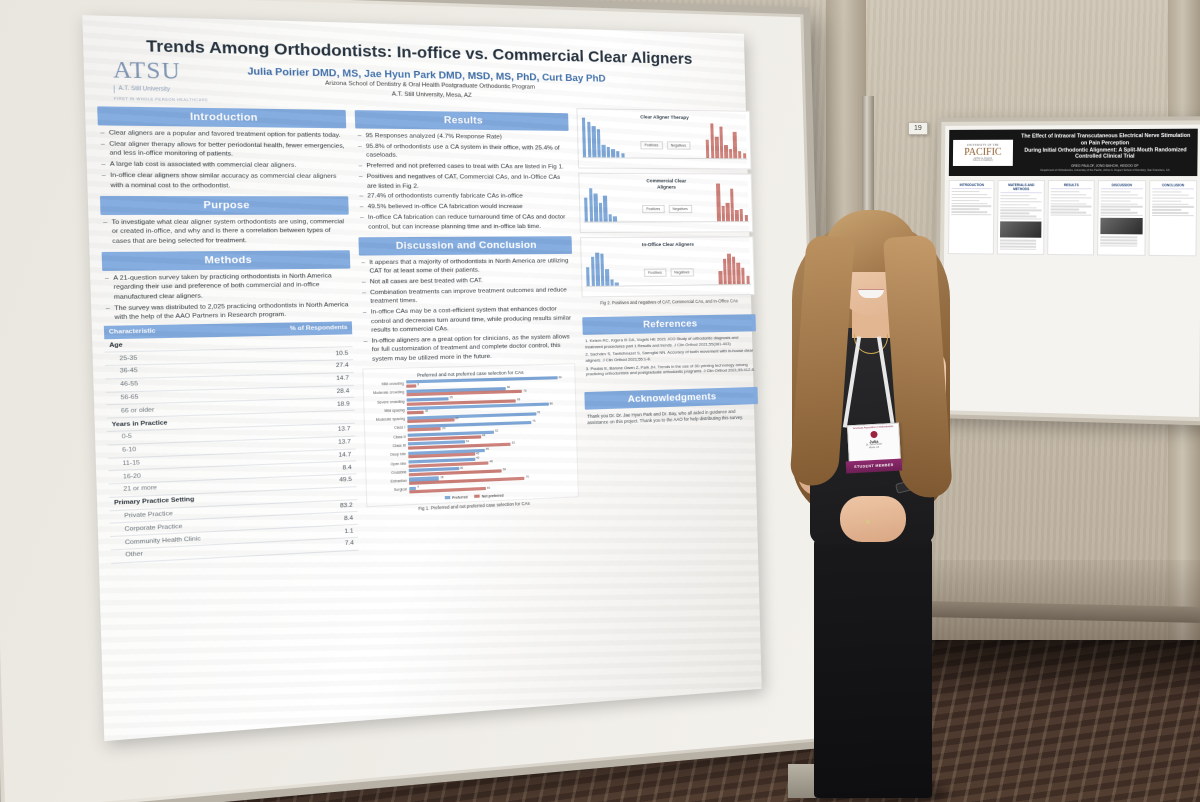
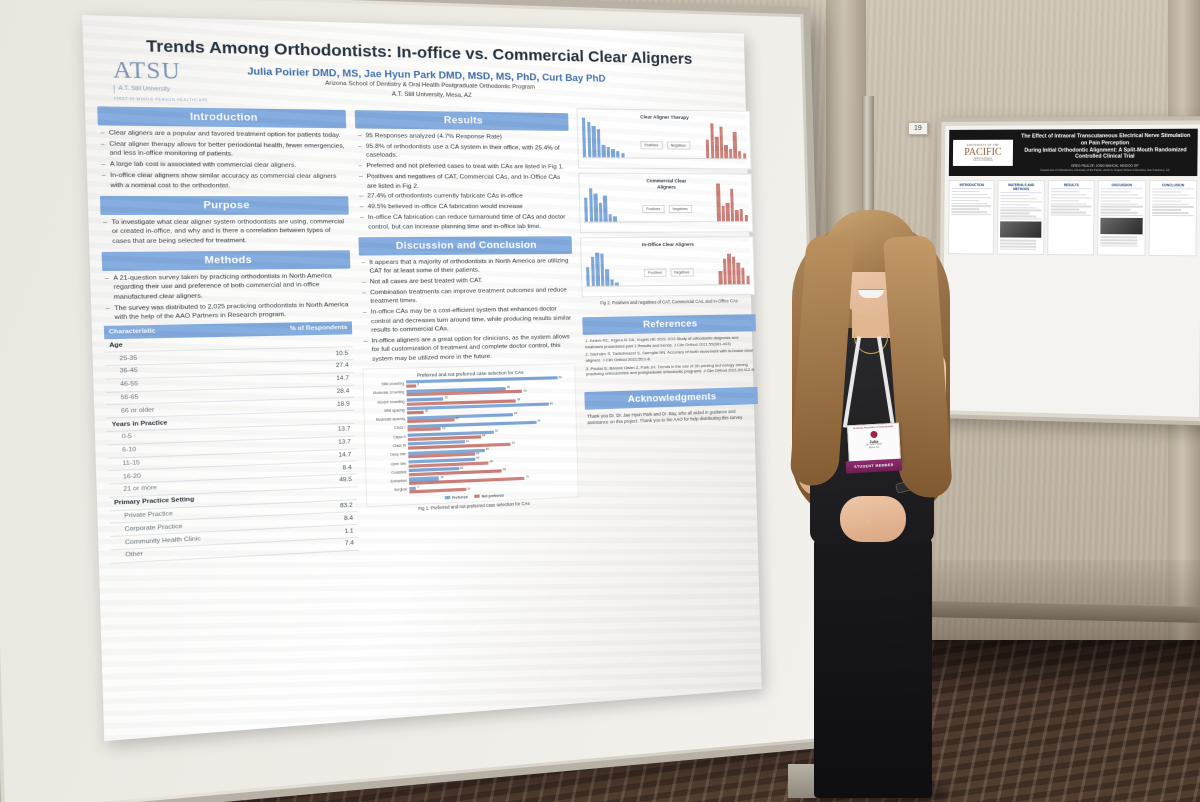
Preferred and not preferred case selection for CAs/Preferred/Severe crowding: 25 -> 22
Preferred and not preferred case selection for CAs/Preferred/Moderate spacing: 78 -> 64
Preferred and not preferred case selection for CAs/Preferred/Class I: 75 -> 78
Preferred and not preferred case selection for CAs/Not preferred/Surgical: 46 -> 34
